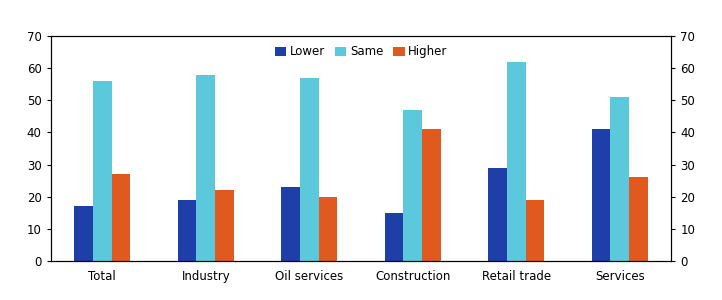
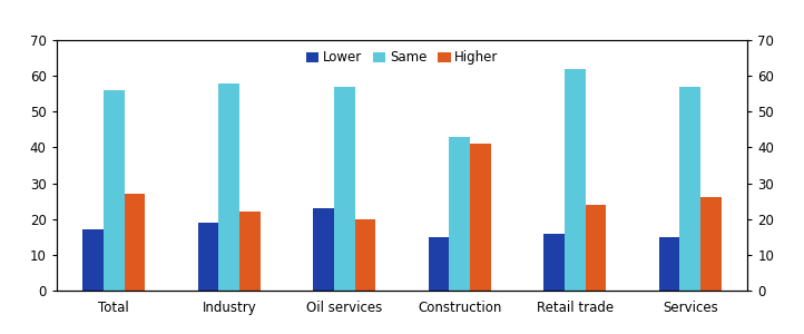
Same/Construction: 47 -> 43
Lower/Retail trade: 29 -> 16
Higher/Retail trade: 19 -> 24
Lower/Services: 41 -> 15
Same/Services: 51 -> 57
